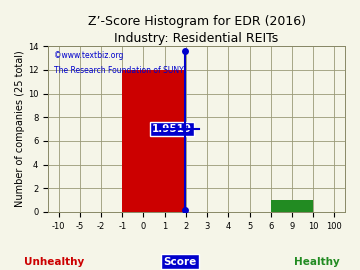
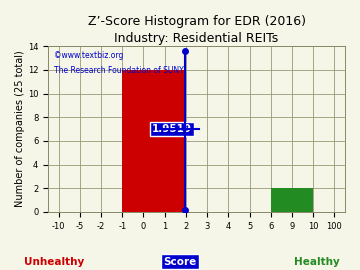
9: 1 -> 2
